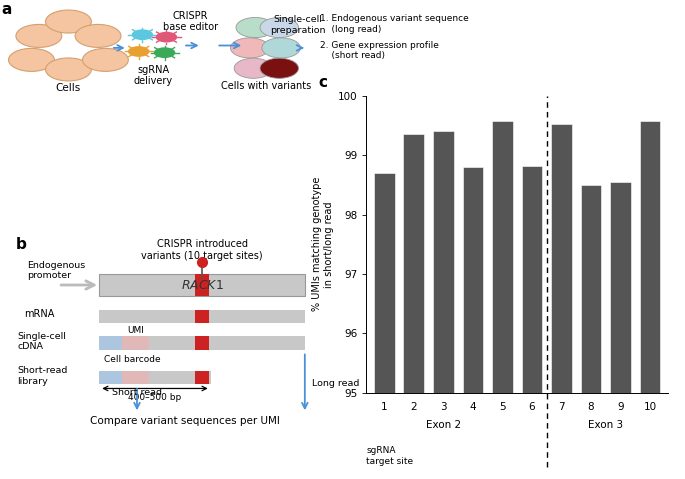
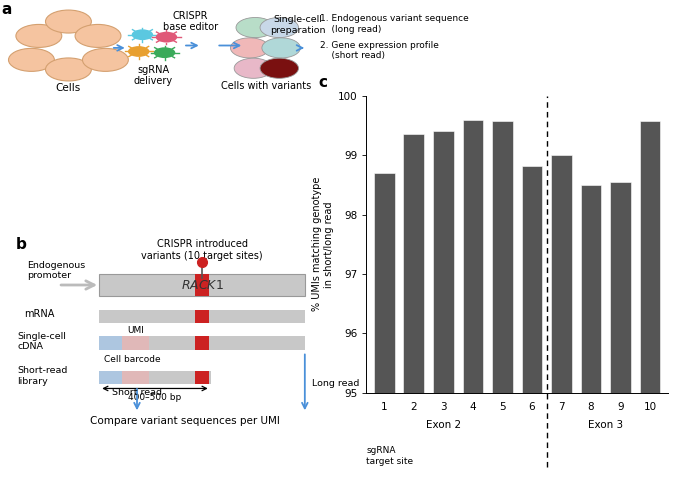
4: 98.80 -> 99.60
7: 99.52 -> 99.00
